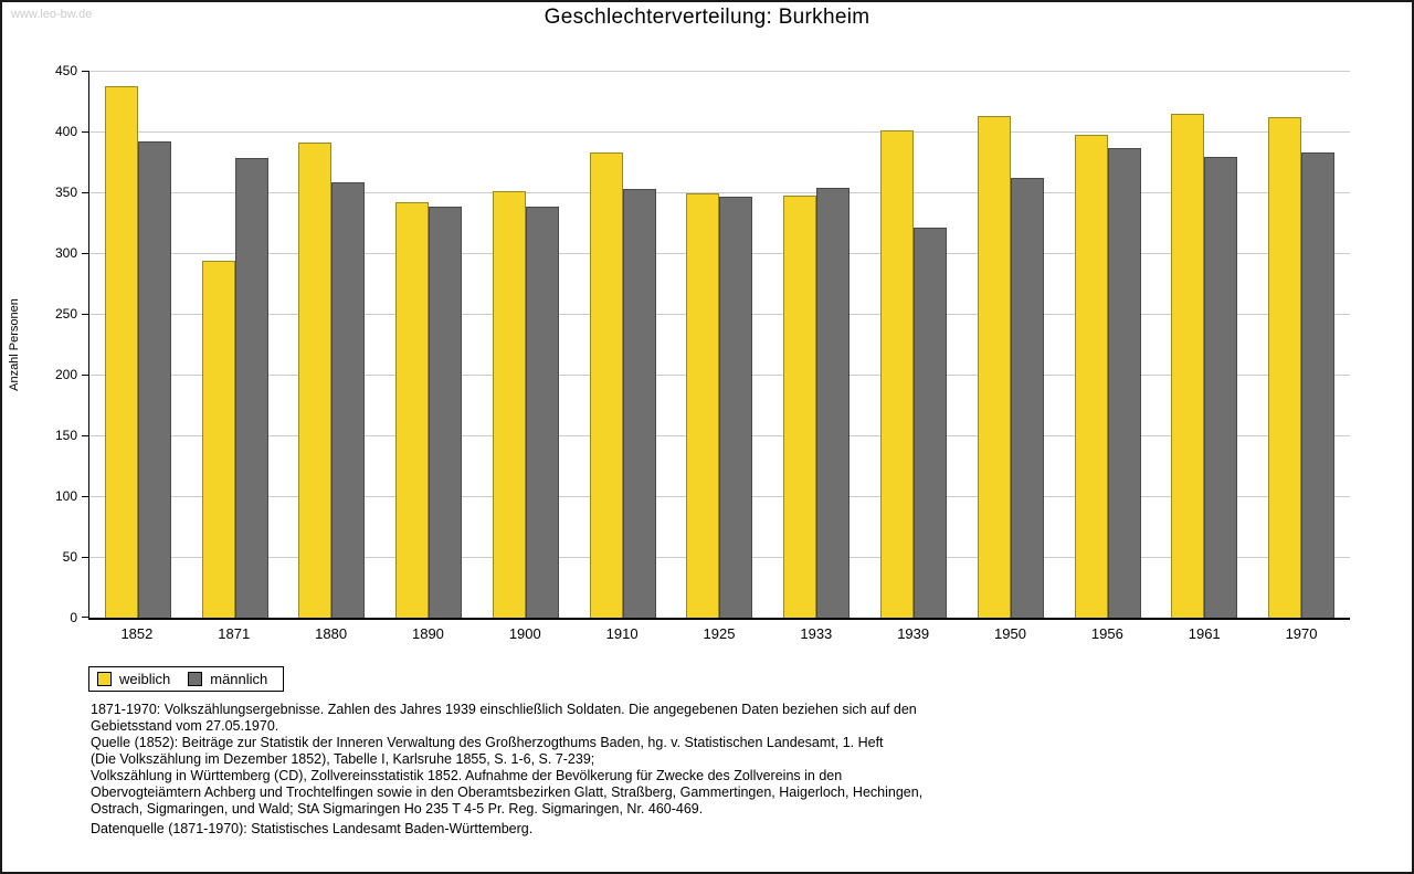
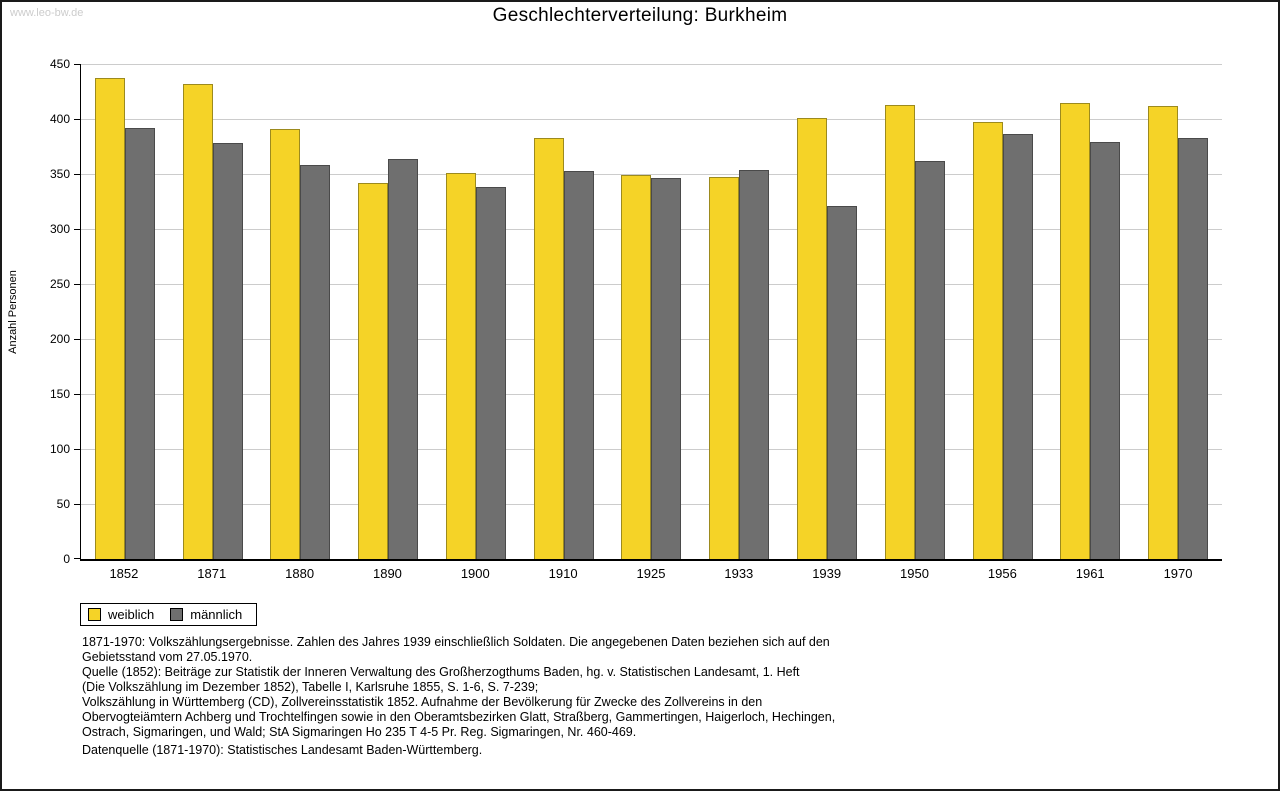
weiblich/1871: 294 -> 432
männlich/1890: 338 -> 364
